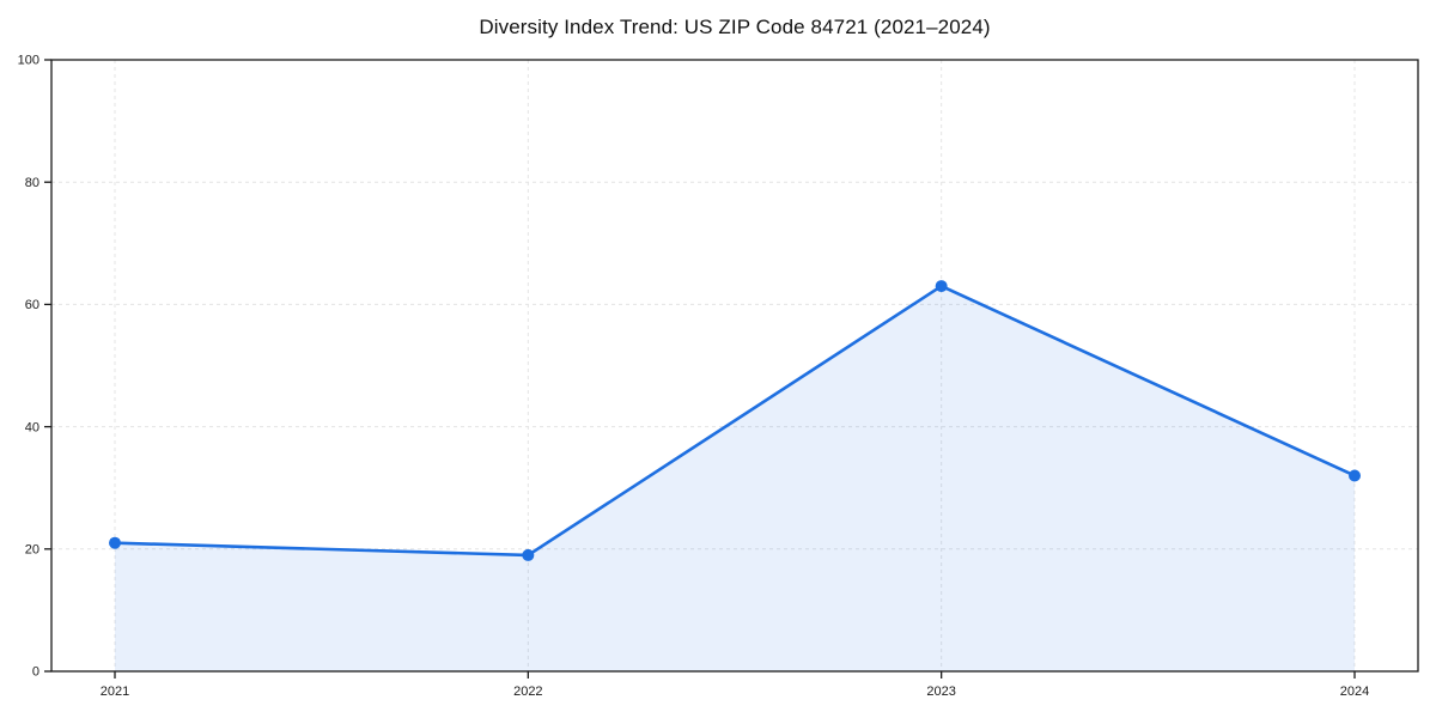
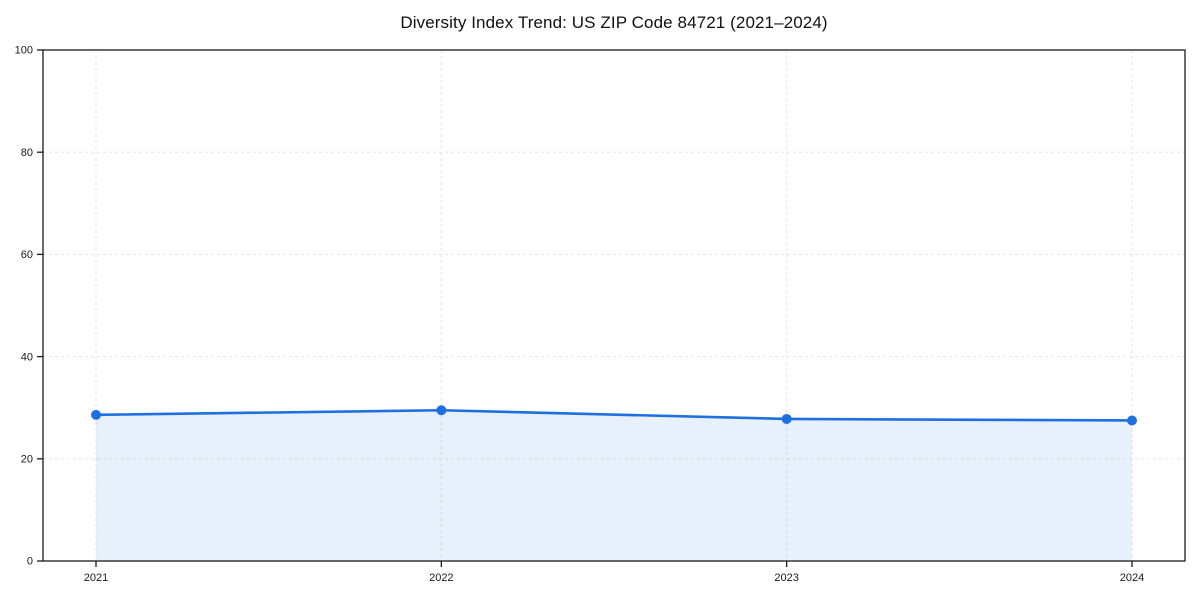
2021: 21 -> 29
2022: 19 -> 30
2023: 63 -> 28
2024: 32 -> 28
